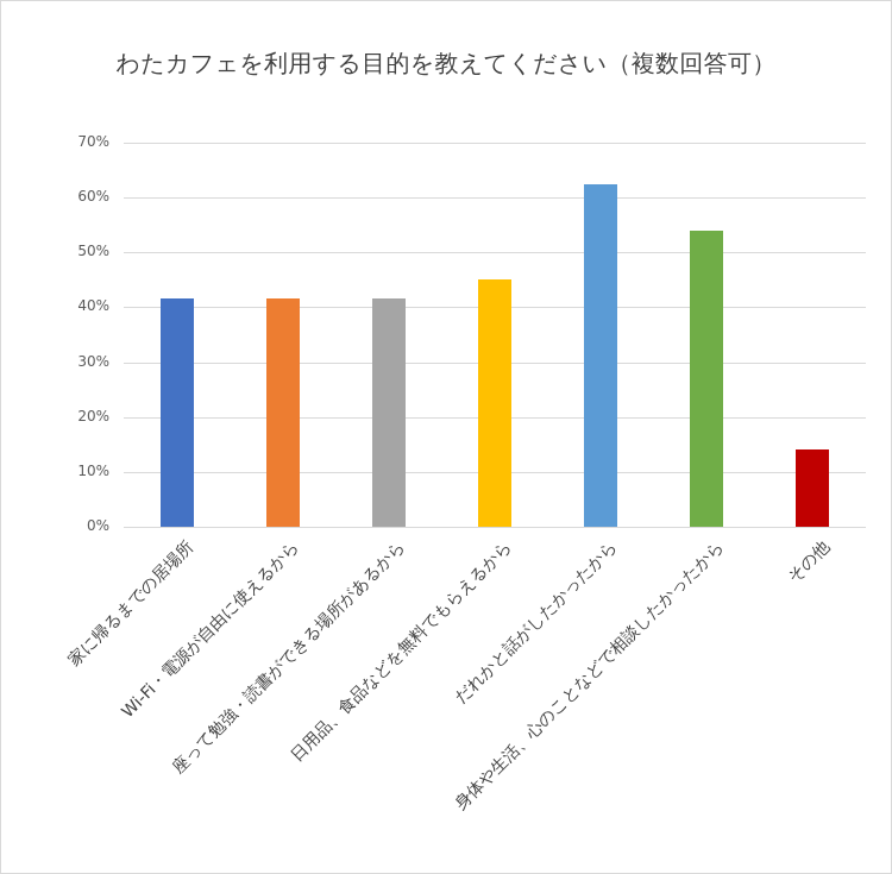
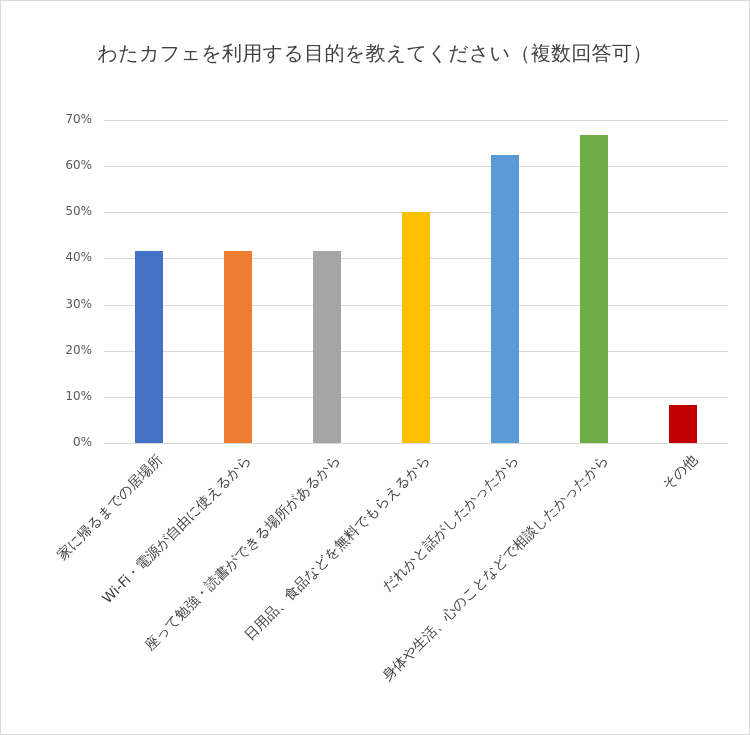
日用品、食品などを無料でもらえるから: 45% -> 50%
身体や生活、心のことなどで相談したかったから: 54% -> 67%
その他: 14% -> 8%
